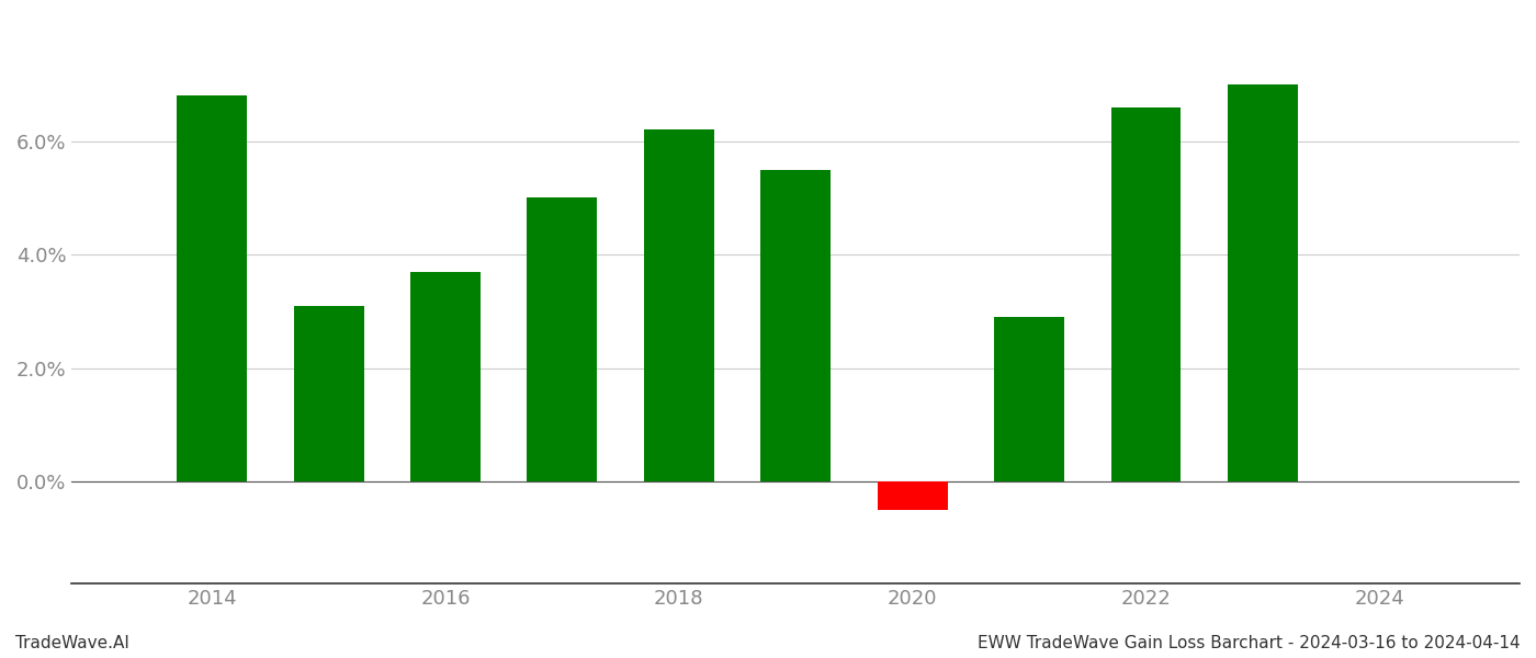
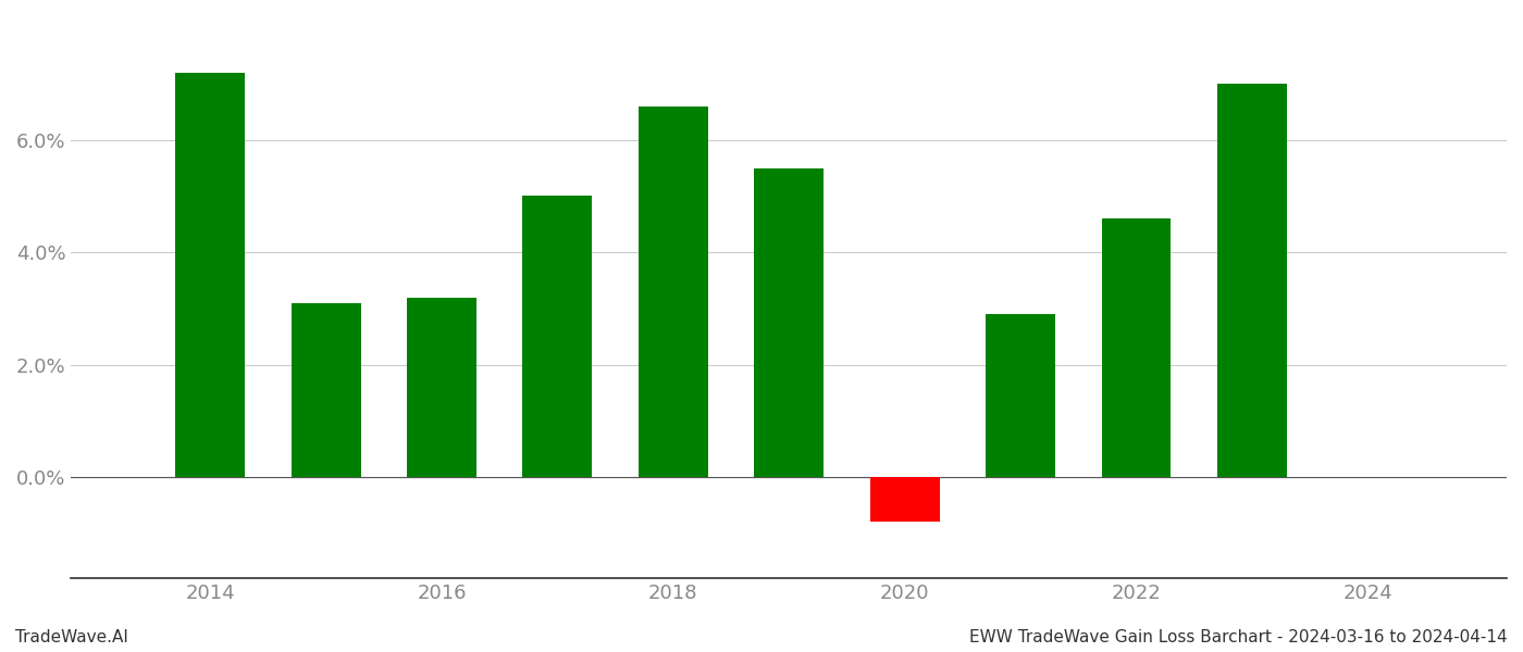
2014: 6.8% -> 7.2%
2016: 3.7% -> 3.2%
2018: 6.2% -> 6.6%
2020: -0.5% -> -0.8%
2022: 6.6% -> 4.6%
